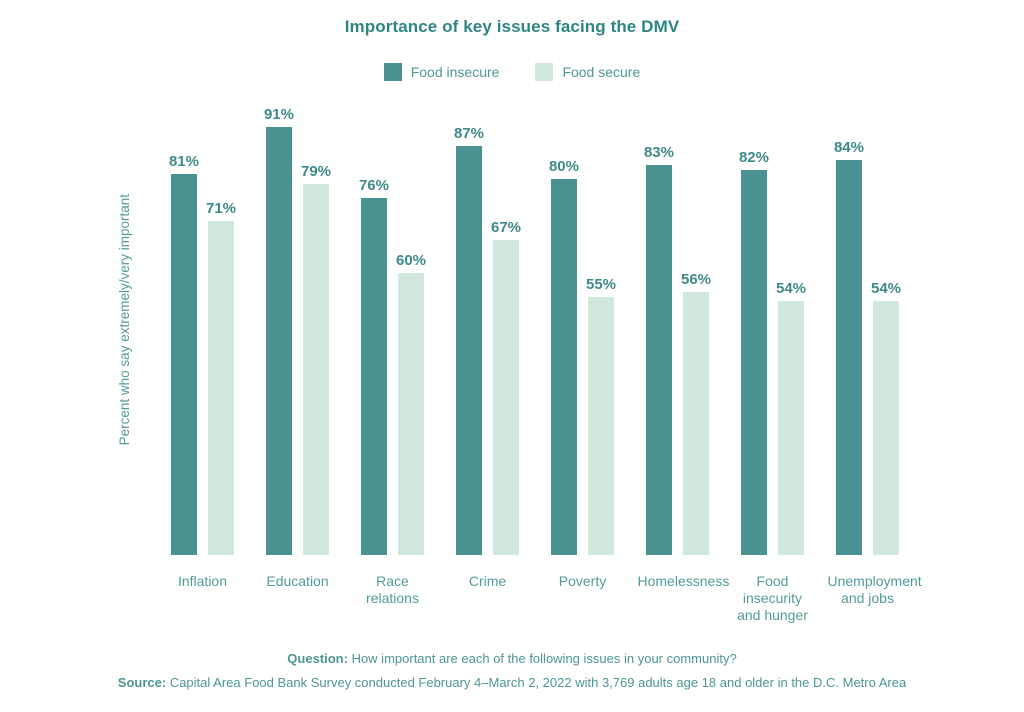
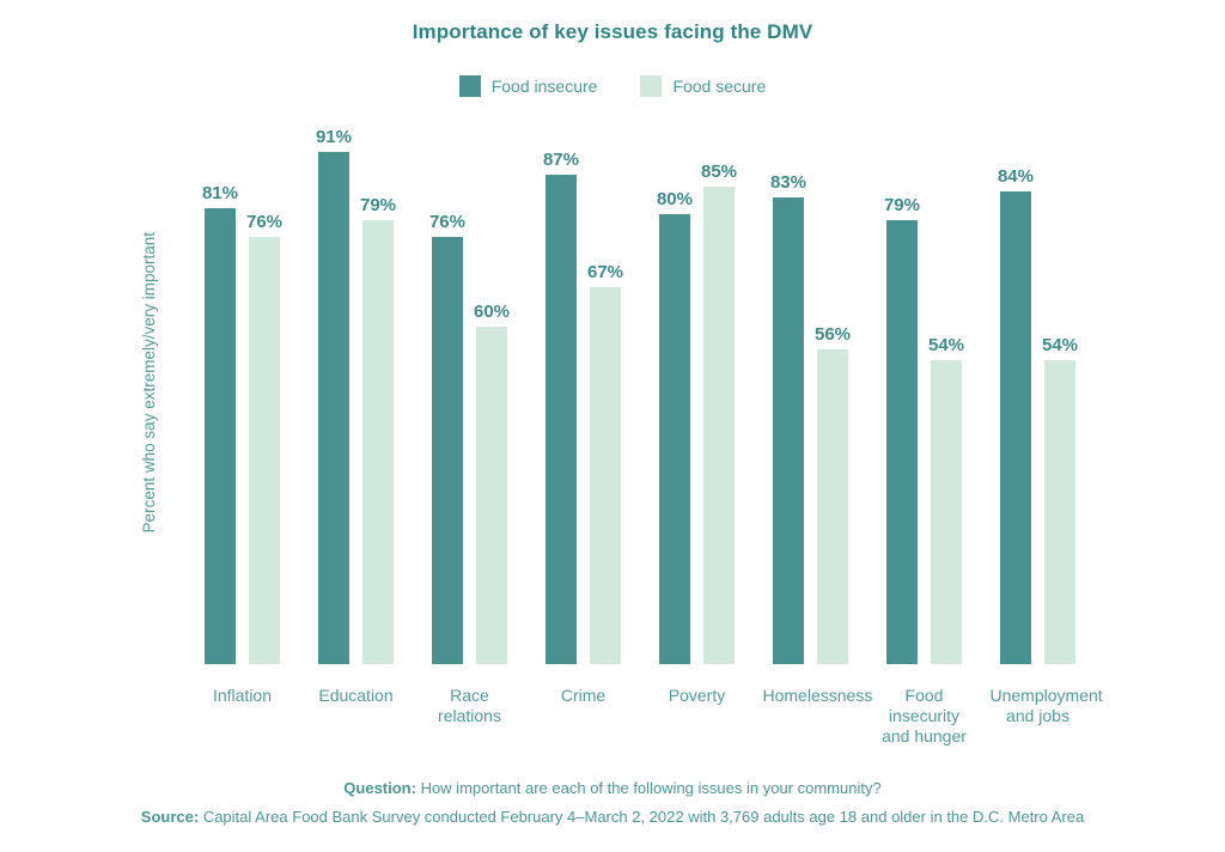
Food secure/Inflation: 71% -> 76%
Food secure/Poverty: 55% -> 85%
Food insecure/Food insecurity and hunger: 82% -> 79%
